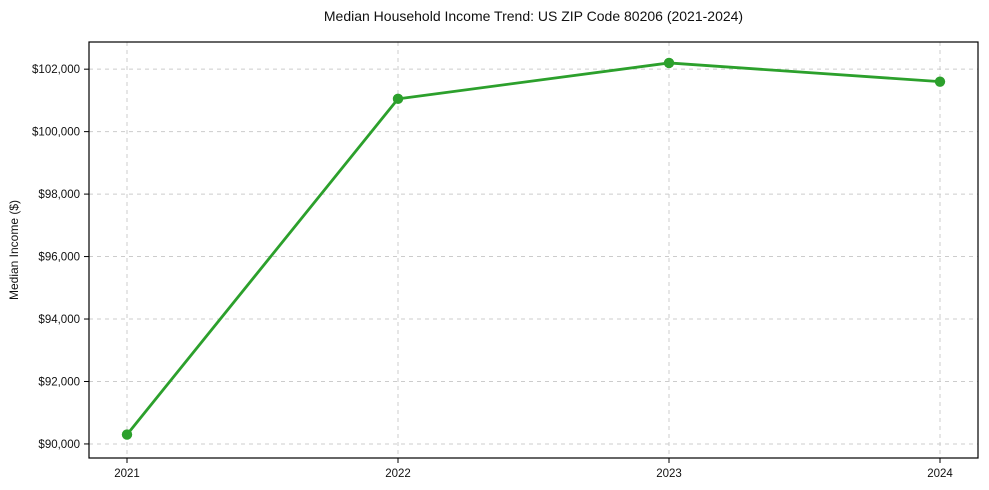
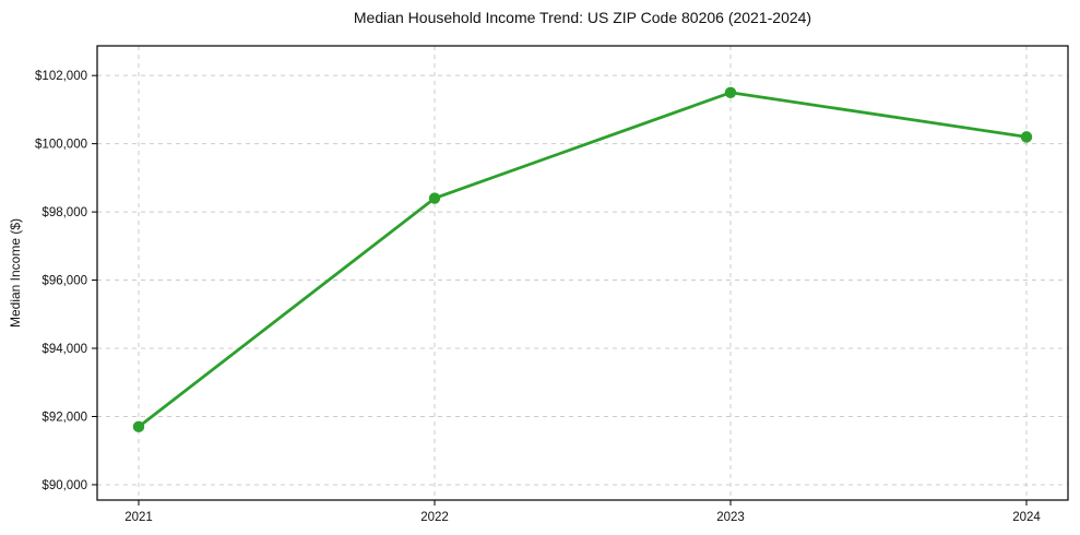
2021: $90300 -> $91700
2022: $101000 -> $98400
2023: $102200 -> $101500
2024: $101600 -> $100200
